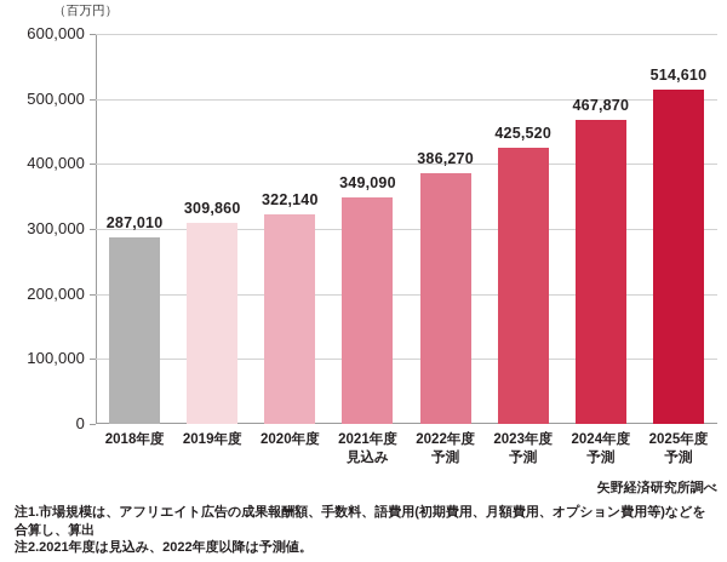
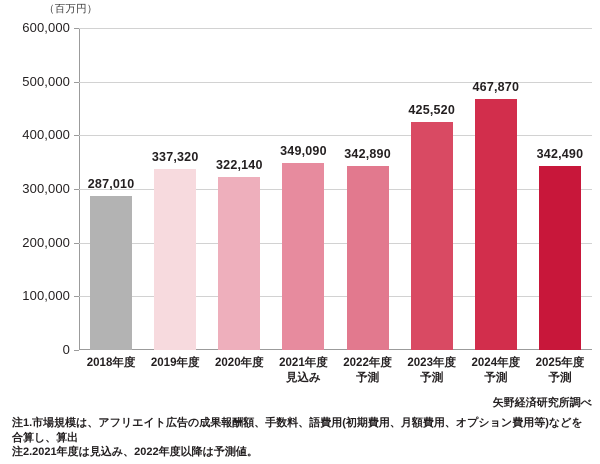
2019年度: 309,860 -> 337,320
2022年度: 386,270 -> 342,890
2025年度: 514,610 -> 342,490
